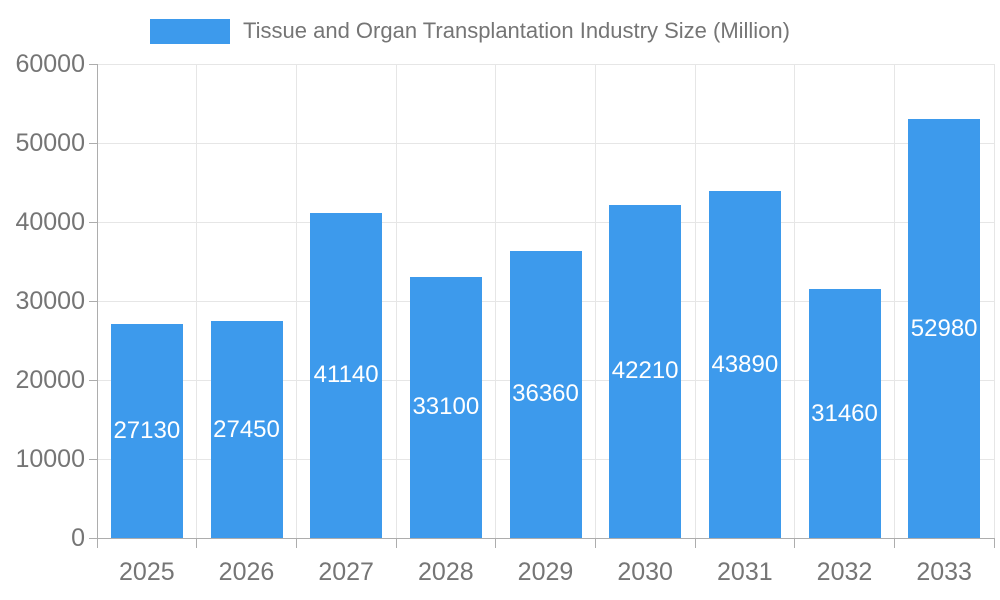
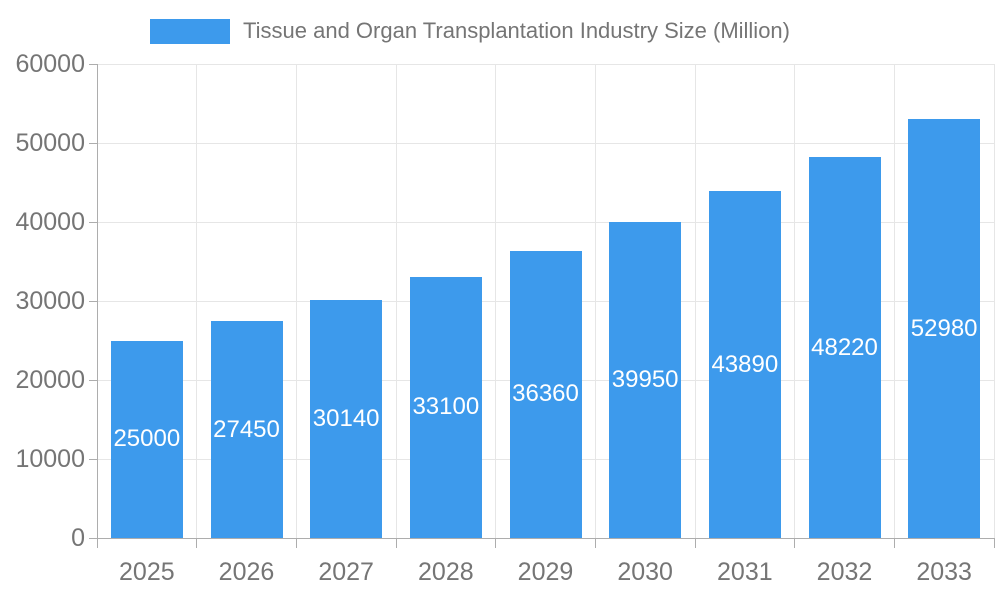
2025: 27130 -> 25000
2027: 41140 -> 30140
2030: 42210 -> 39950
2032: 31460 -> 48220
